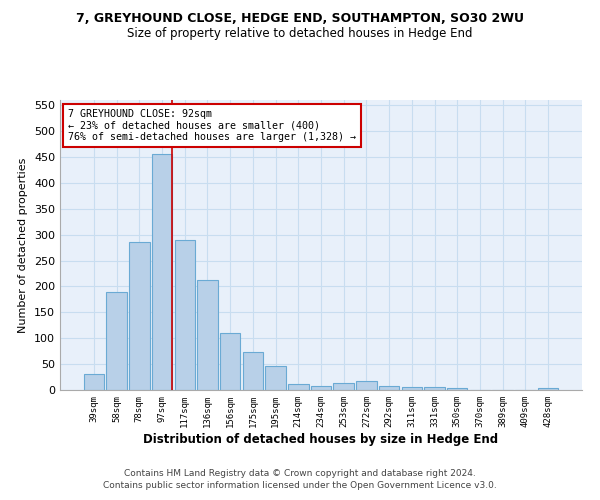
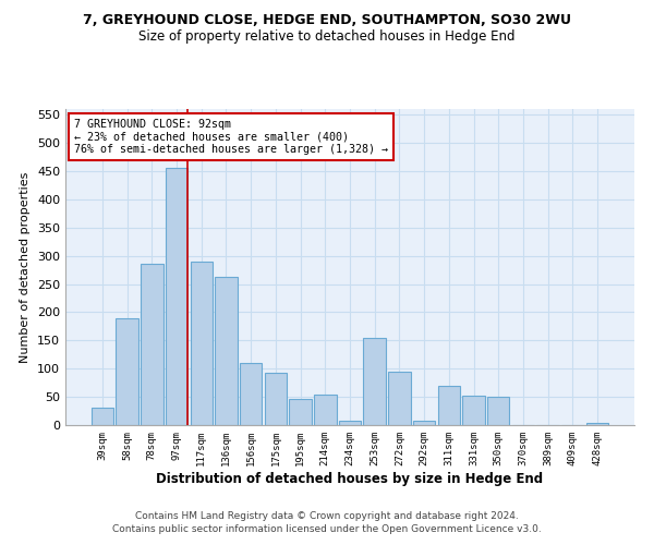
136sqm: 213 -> 262
175sqm: 73 -> 92
214sqm: 12 -> 54
253sqm: 13 -> 154
272sqm: 18 -> 94
311sqm: 6 -> 70
331sqm: 5 -> 52
350sqm: 4 -> 50
